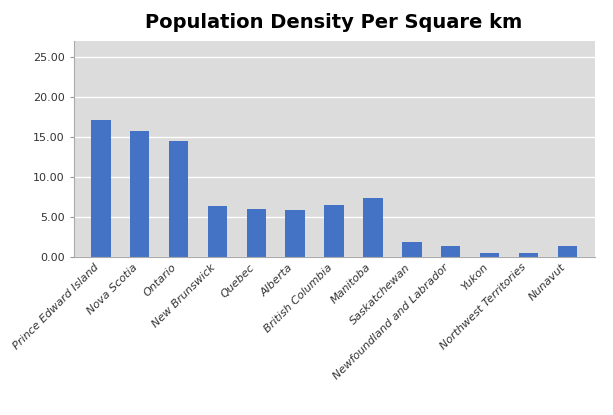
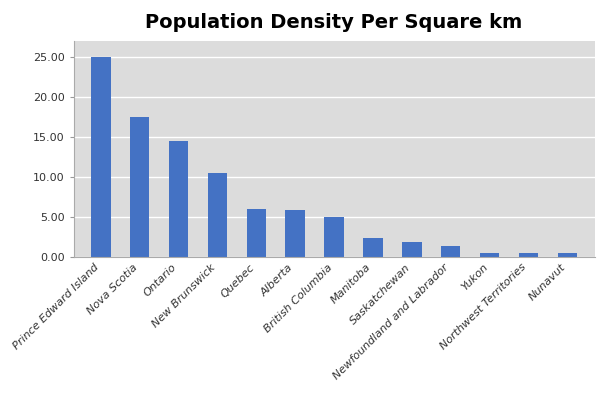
Prince Edward Island: 17.2 -> 25.1
Nova Scotia: 15.8 -> 17.6
New Brunswick: 6.4 -> 10.6
British Columbia: 6.6 -> 5.0
Manitoba: 7.4 -> 2.4
Nunavut: 1.4 -> 0.5
